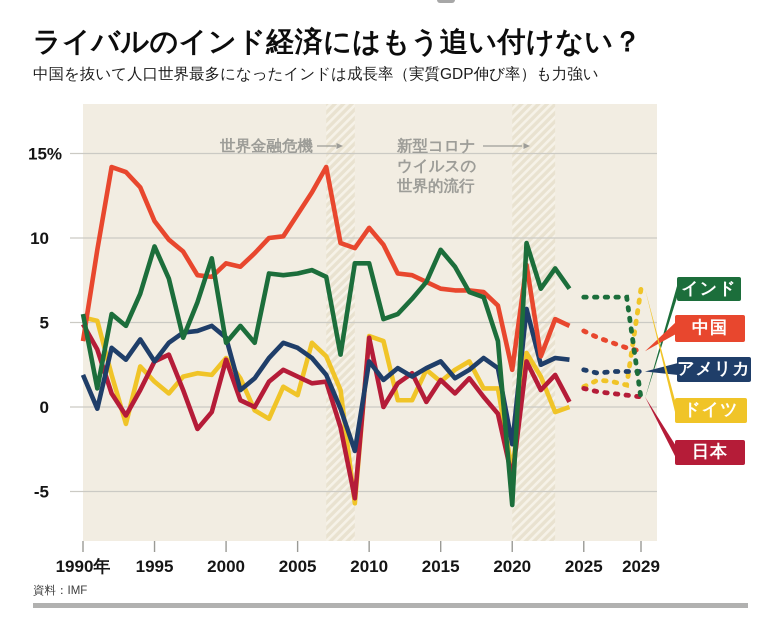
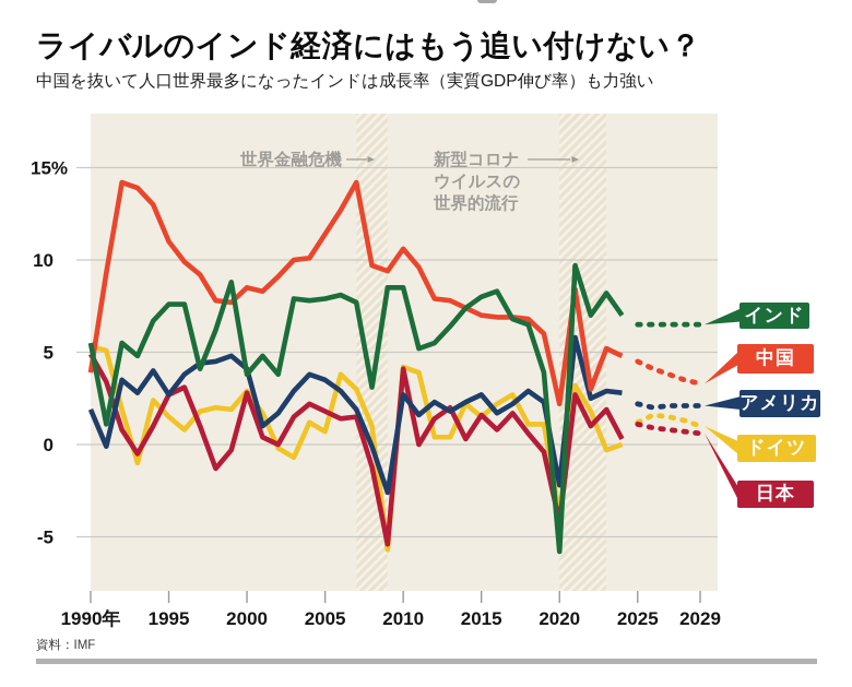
インド/1995: 9.5 -> 7.6
インド/2015: 9.3 -> 8.0
インド/2029: 0.5 -> 6.5
ドイツ/2029: 7.0 -> 1.0
